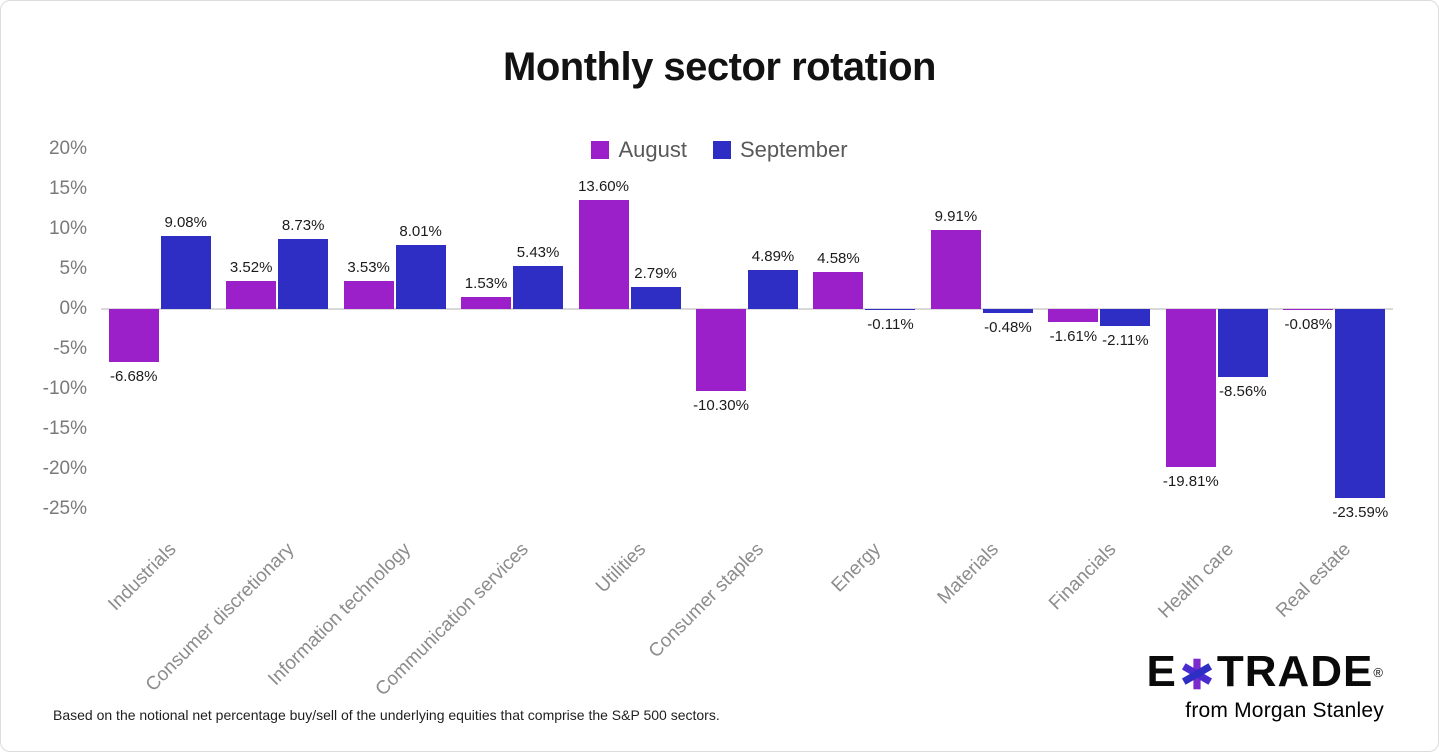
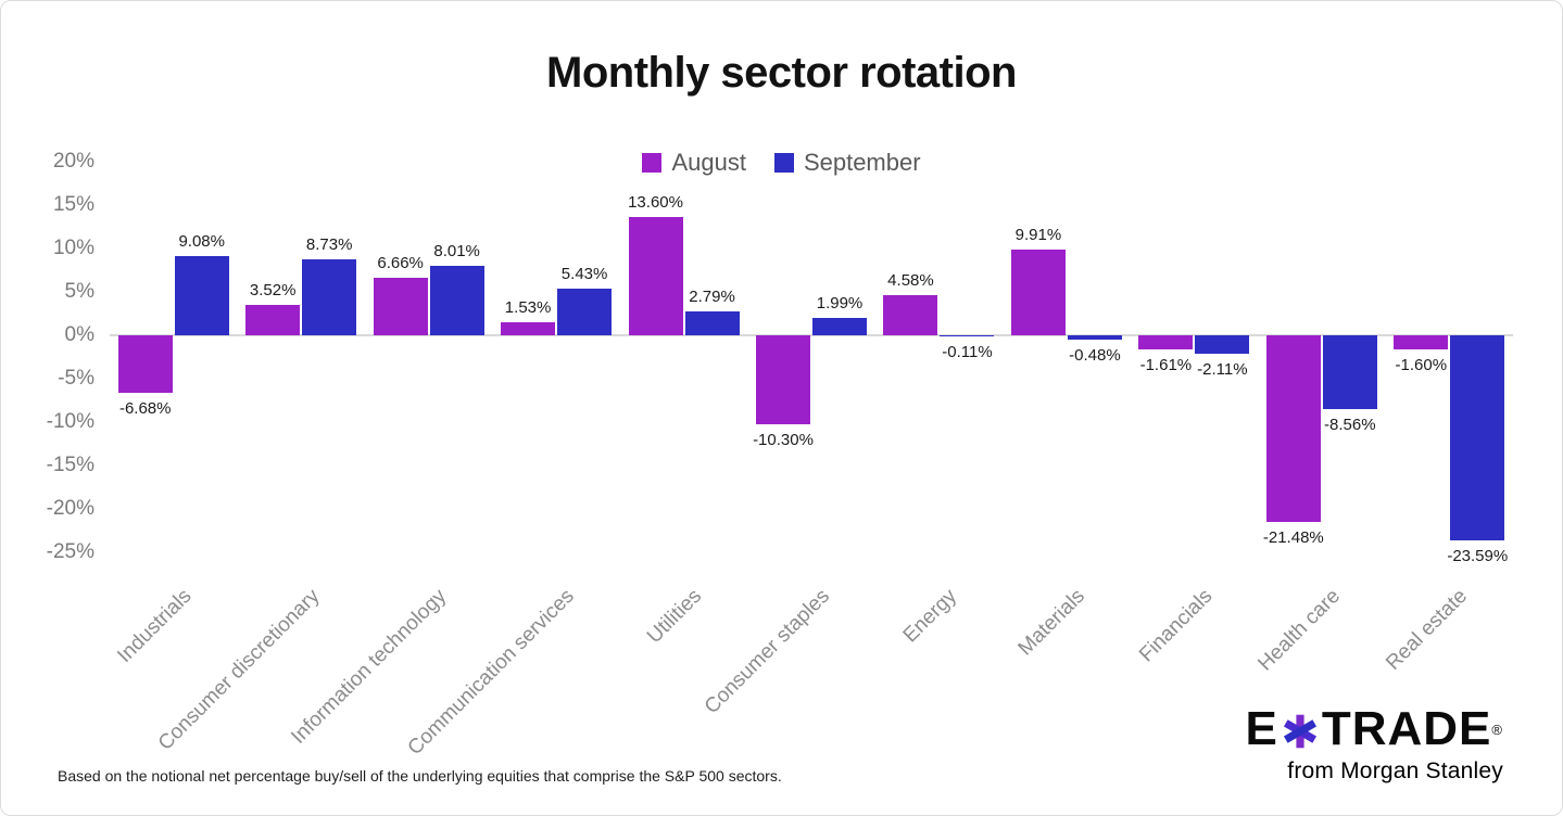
August/Information technology: 3.53% -> 6.66%
September/Consumer staples: 4.89% -> 1.99%
August/Health care: -19.81% -> -21.48%
August/Real estate: -0.08% -> -1.60%
